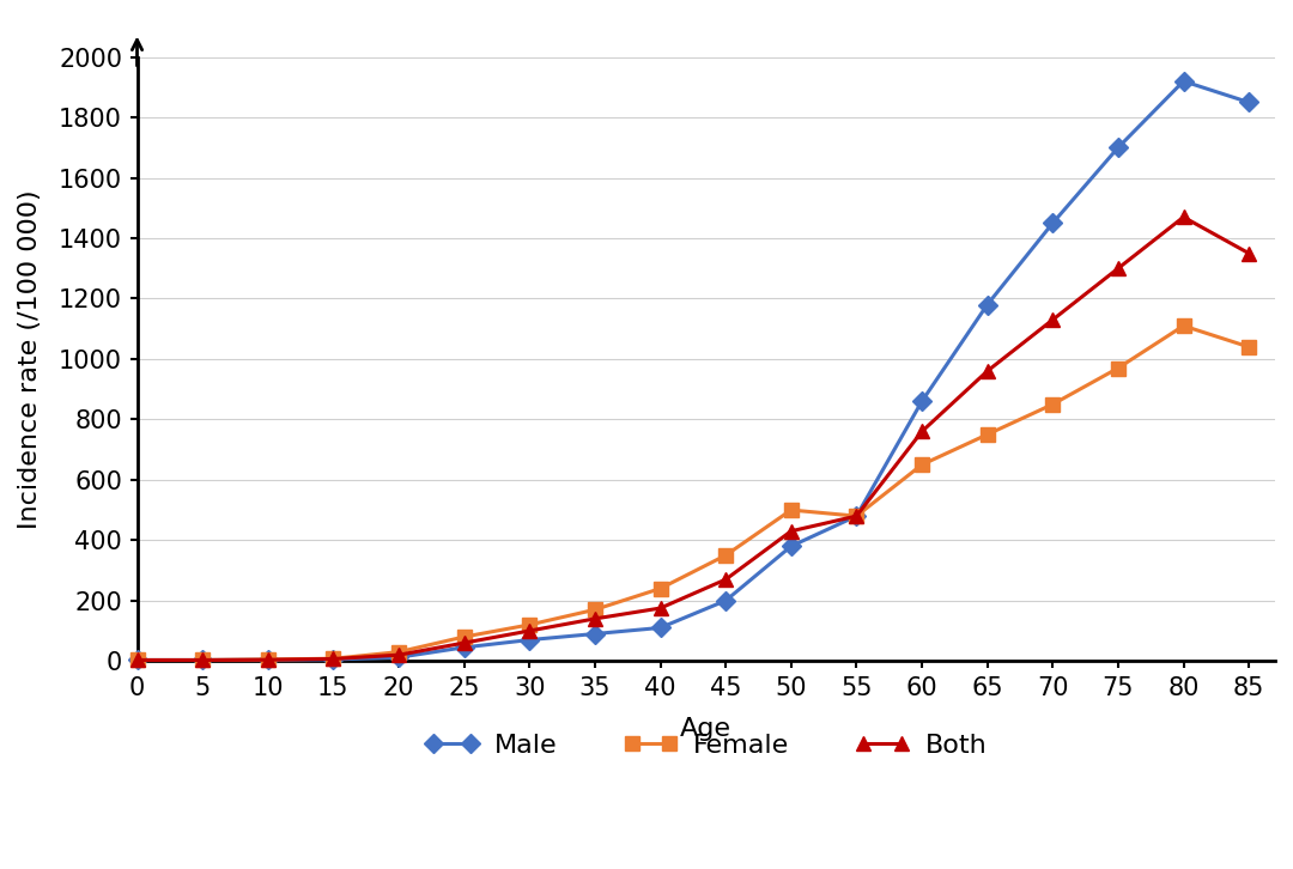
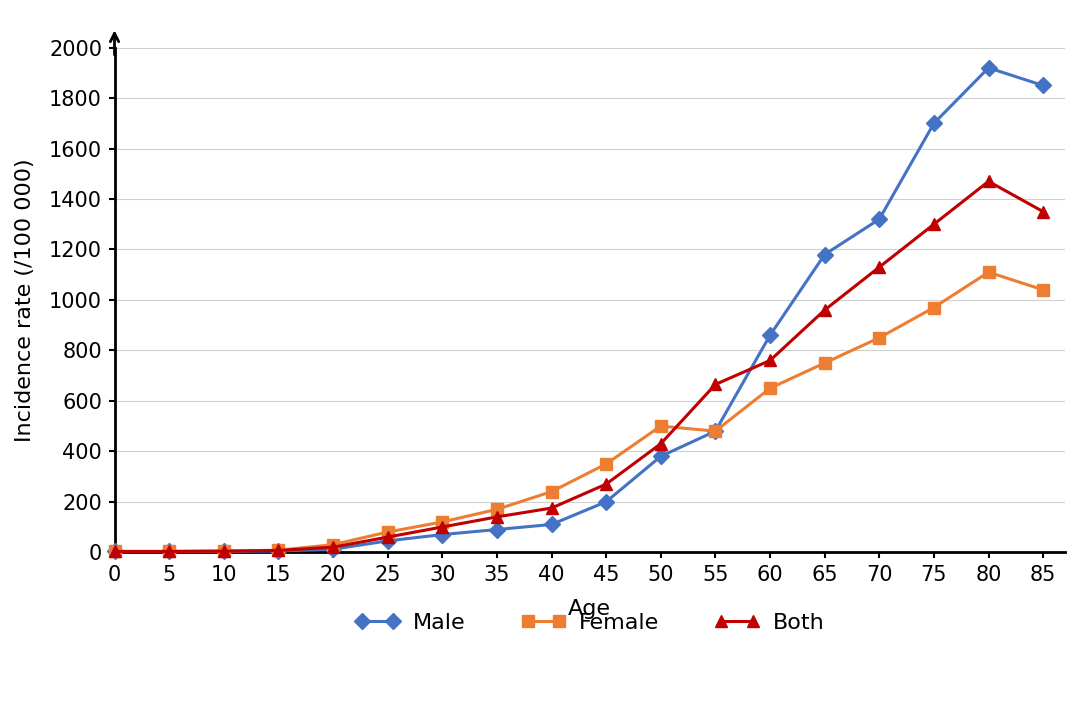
Both/55: 480 -> 665
Male/70: 1450 -> 1320
